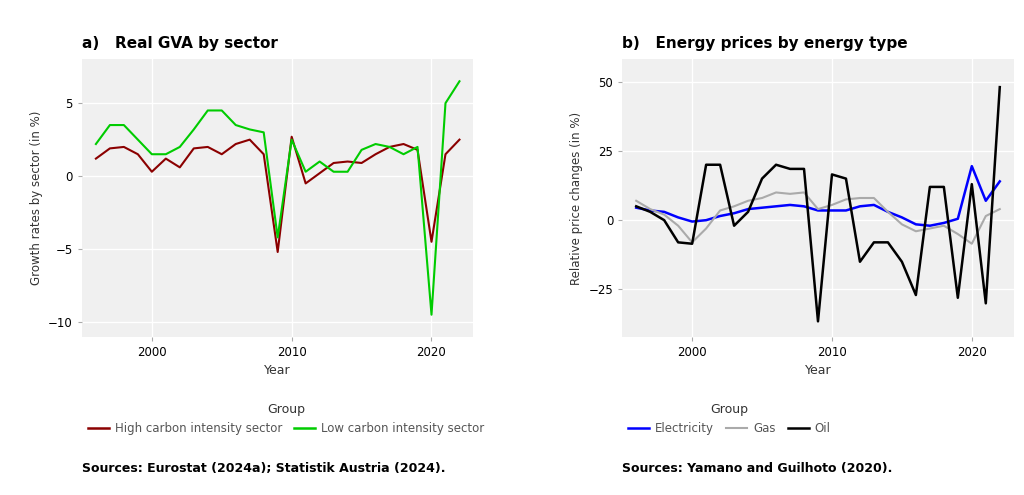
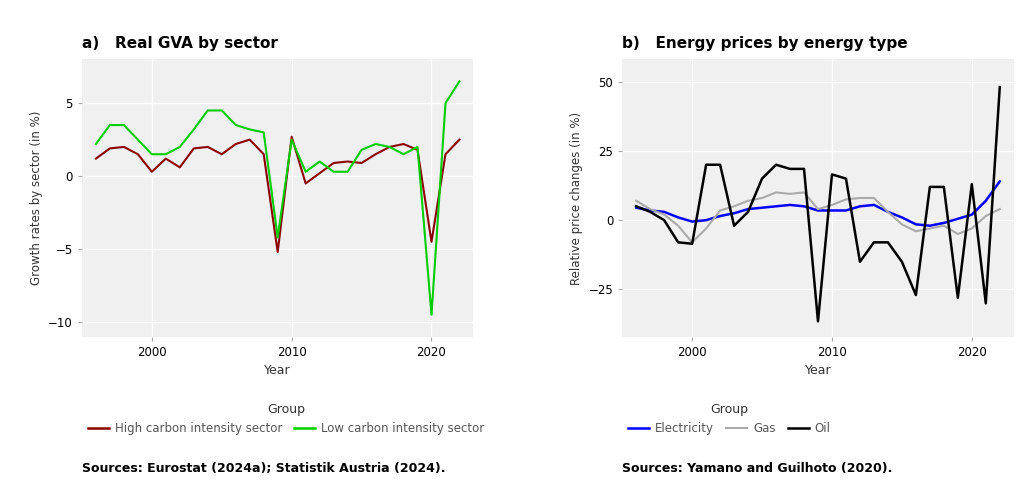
b) Energy prices by energy type/Electricity/2020: 19.5 -> 2.0
b) Energy prices by energy type/Gas/2020: -8.5 -> -3.0
